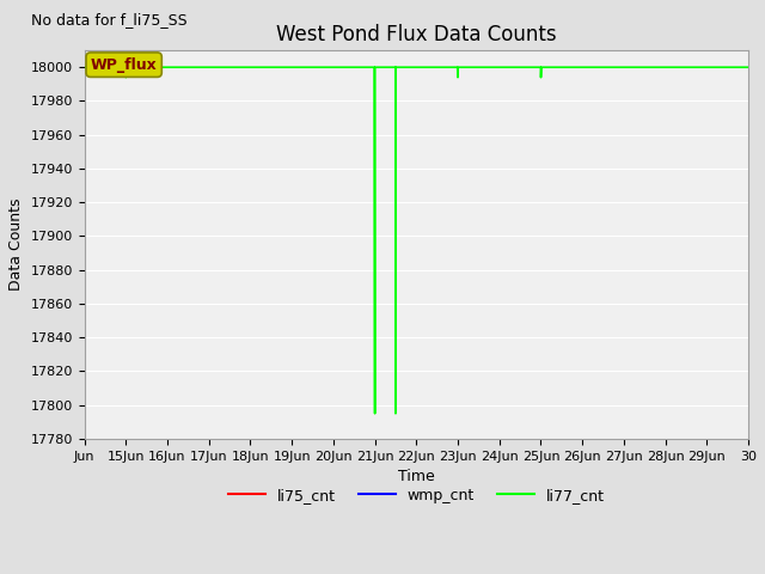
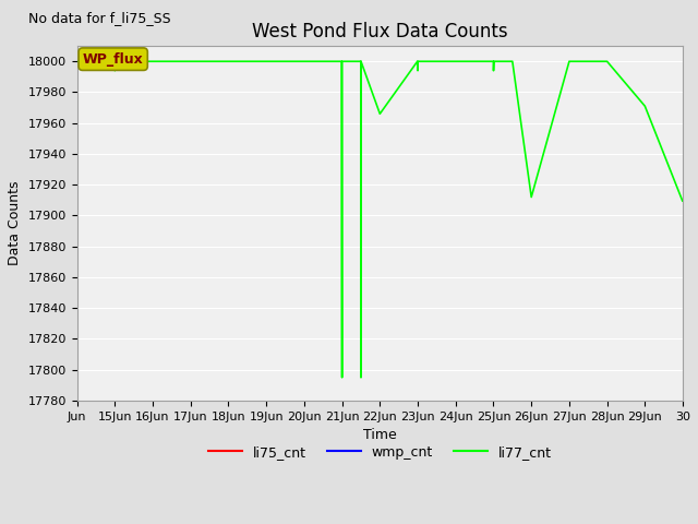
22Jun: 18000 -> 17966
26Jun: 18000 -> 17912
29Jun: 18000 -> 17971
30: 18000 -> 17909
